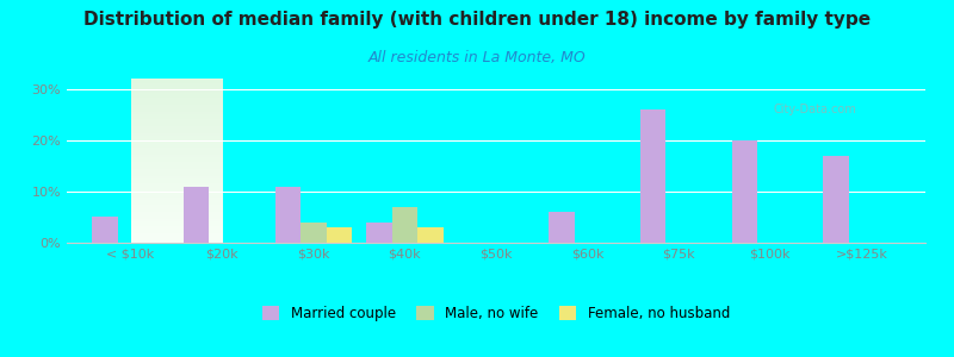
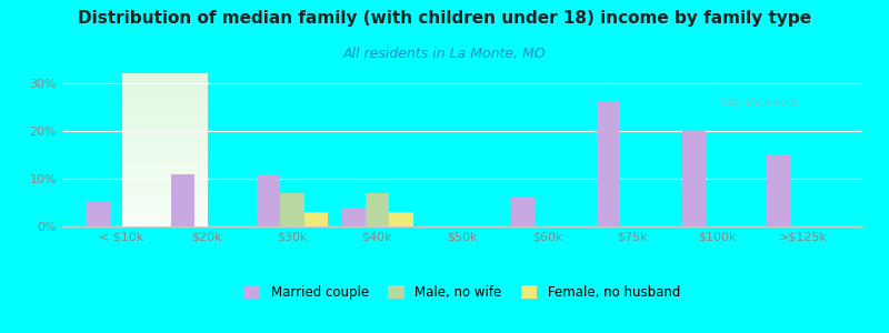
Male, no wife/$30k: 4% -> 7%
Married couple/>$125k: 17% -> 15%
